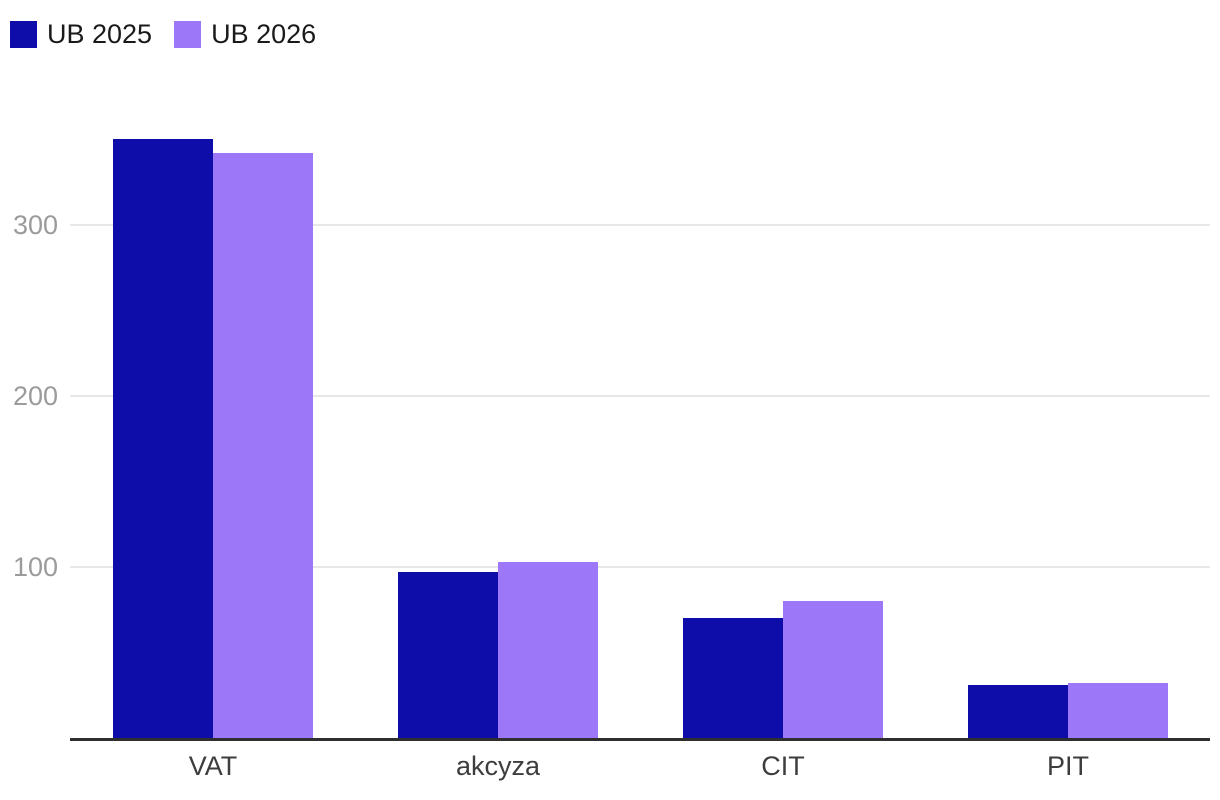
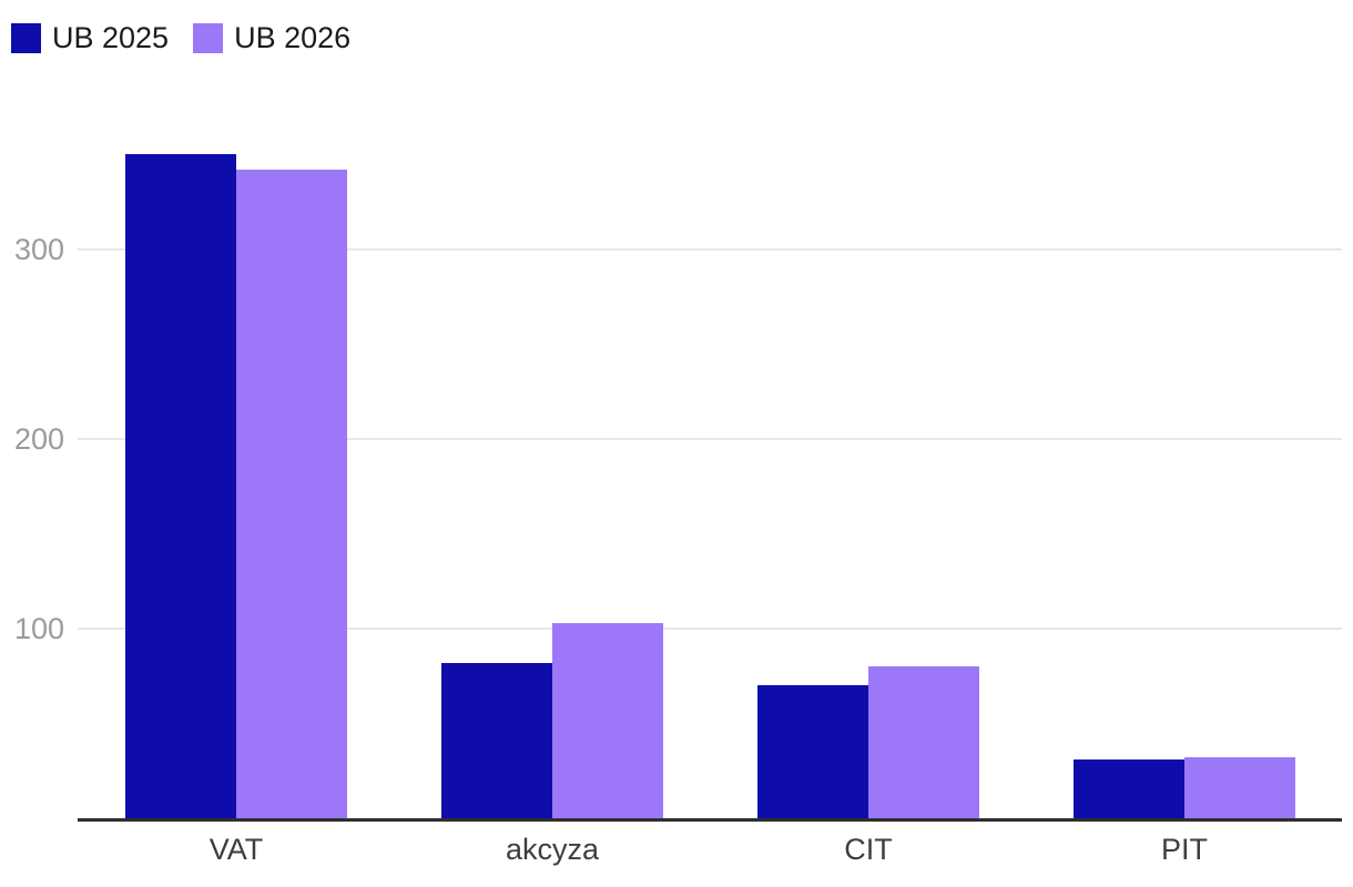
UB 2025/akcyza: 97 -> 82
